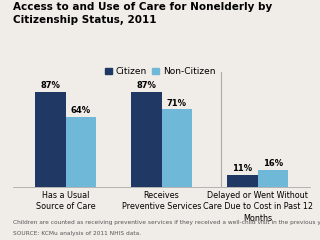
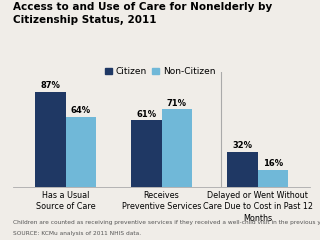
Citizen/Receives Preventive Services: 87% -> 61%
Citizen/Delayed or Went Without Care Due to Cost in Past 12 Months: 11% -> 32%
